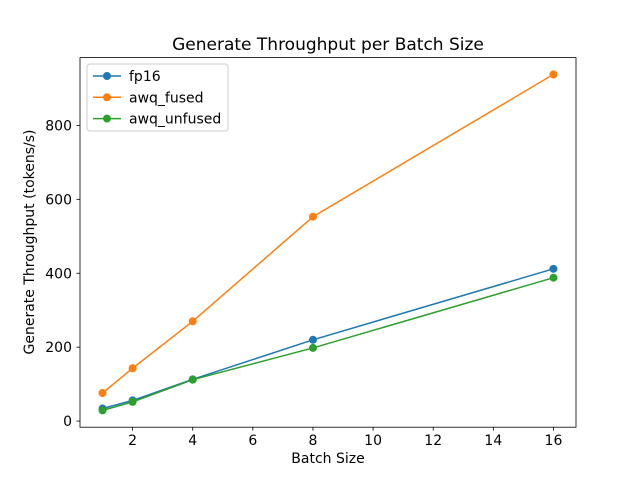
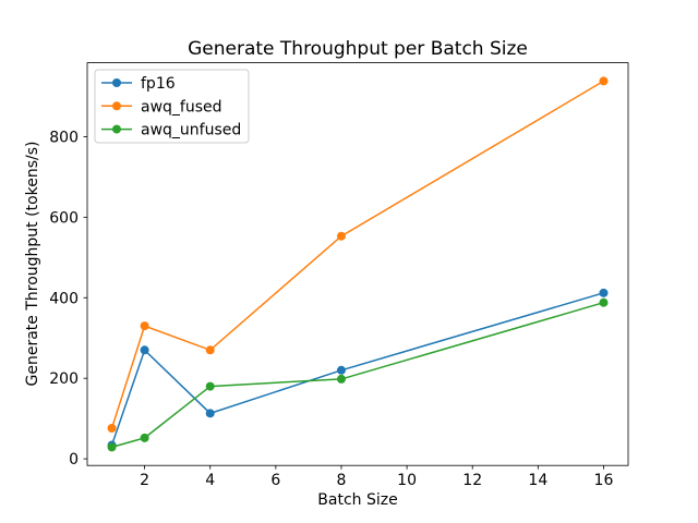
fp16/2: 60 -> 270
awq_fused/2: 140 -> 330
awq_unfused/4: 110 -> 180
